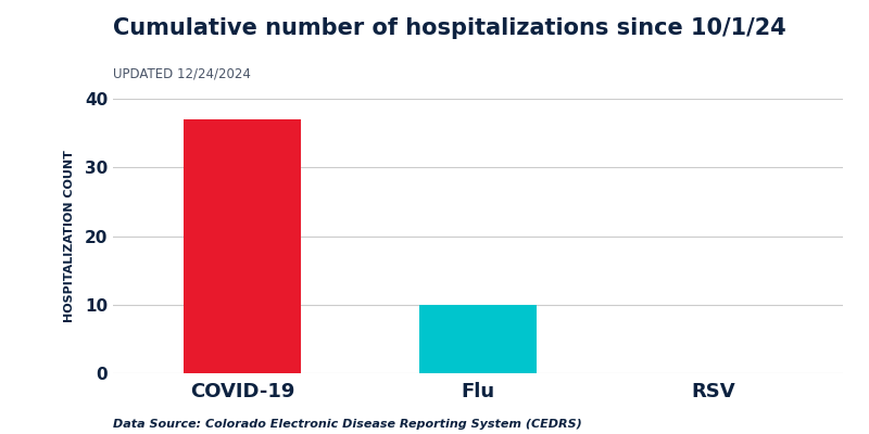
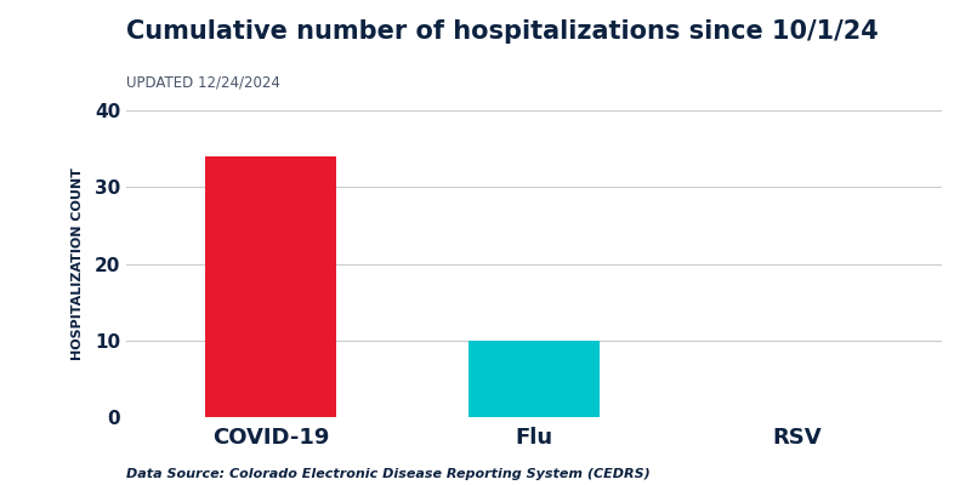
COVID-19: 37 -> 34
